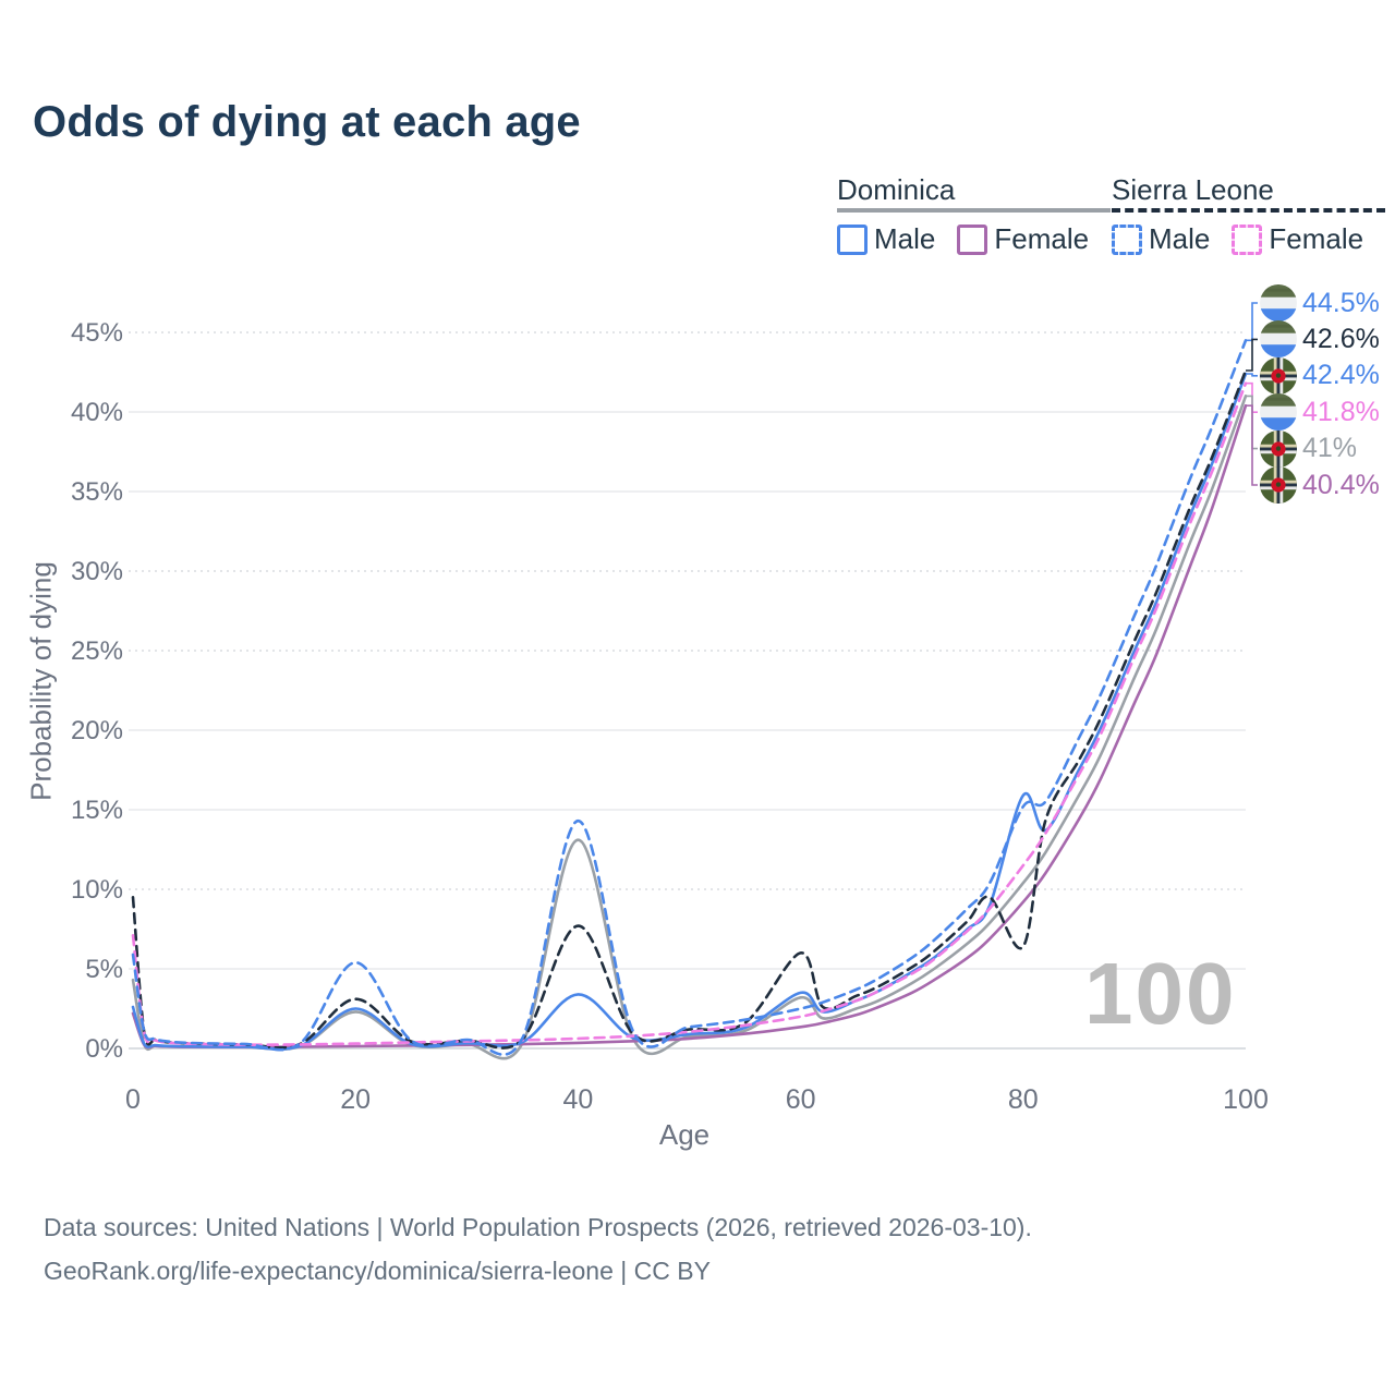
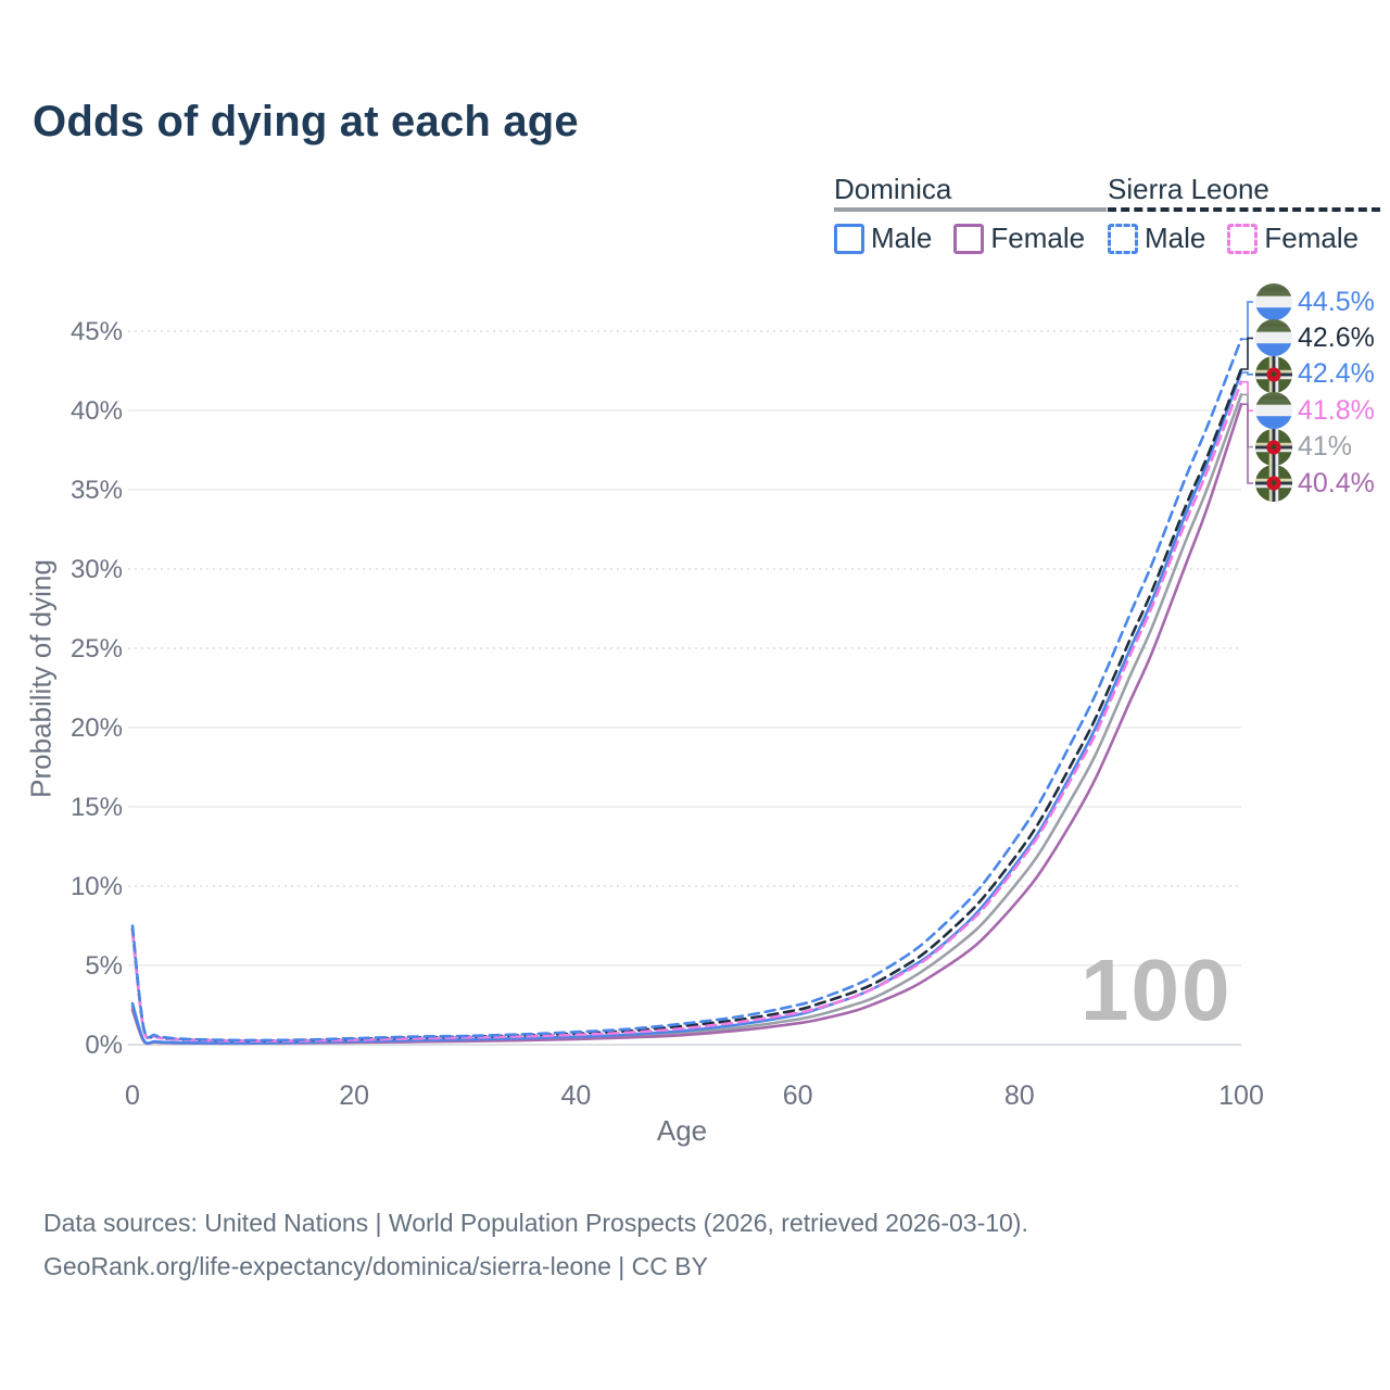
Dominica/0: 4.3% -> 2.4%
Sierra Leone/0: 9.5% -> 7.3%
Sierra Leone Male/0: 5.9% -> 7.5%
Dominica/20: 2.3% -> 0.2%
Dominica Male/20: 2.5% -> 0.2%
Sierra Leone/20: 3.1% -> 0.3%
Sierra Leone Male/20: 5.4% -> 0.4%
Dominica/40: 13.1% -> 0.4%
Dominica Male/40: 3.4% -> 0.5%
Sierra Leone/40: 7.7% -> 0.7%
Sierra Leone Male/40: 14.3% -> 0.8%
Dominica/60: 3.2% -> 1.6%
Dominica Male/60: 3.5% -> 1.9%
Sierra Leone/60: 6.0% -> 2.2%
Dominica Male/80: 15.9% -> 11.7%
Sierra Leone/80: 6.4% -> 12.2%
Sierra Leone Male/80: 15.2% -> 13.3%
